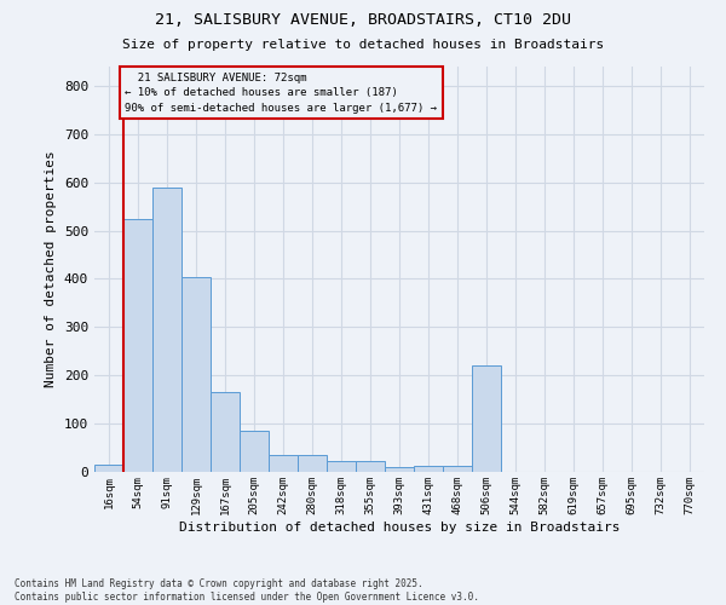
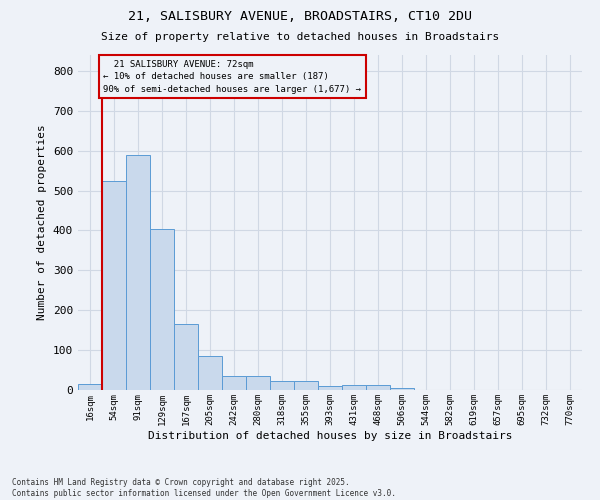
506sqm: 220 -> 5
